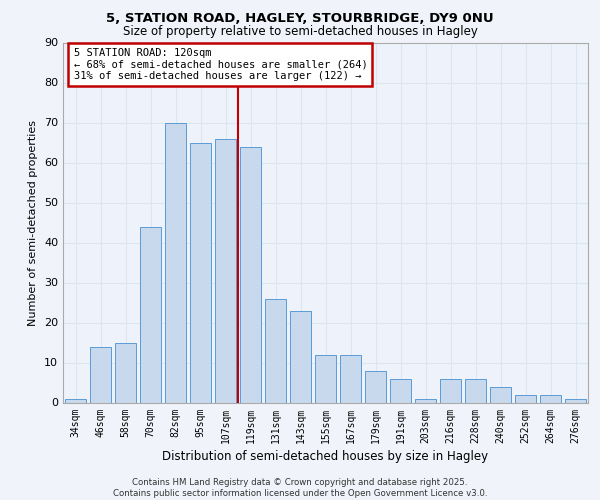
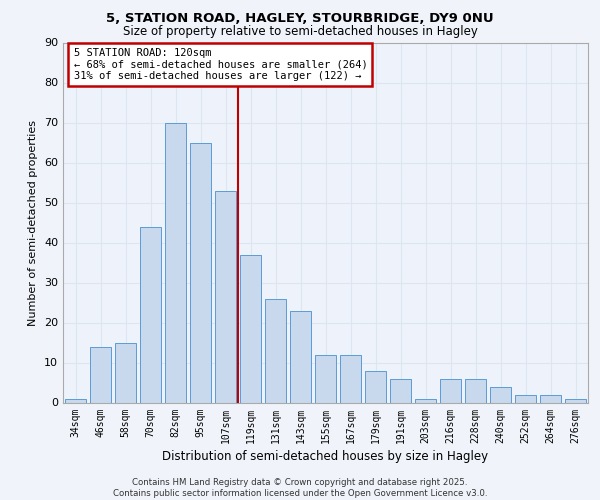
107sqm: 66 -> 53
119sqm: 64 -> 37
